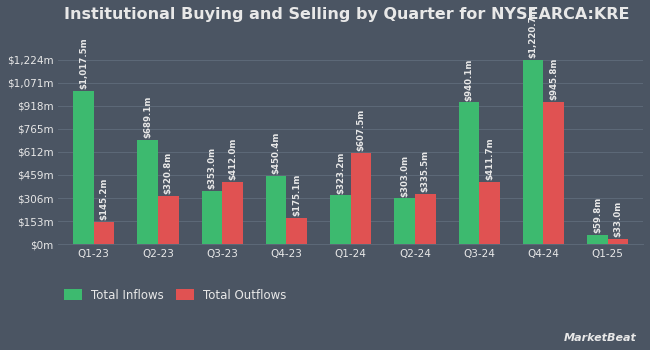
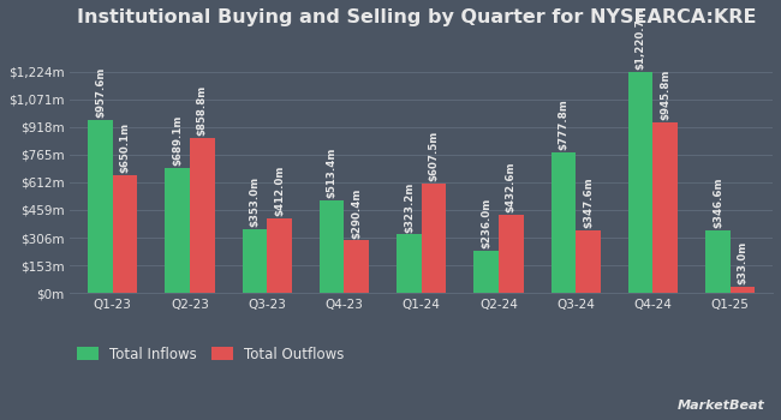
Total Inflows/Q1-23: $1,017.5m -> $957.6m
Total Outflows/Q1-23: $145.2m -> $650.1m
Total Outflows/Q2-23: $320.8m -> $858.8m
Total Inflows/Q4-23: $450.4m -> $513.4m
Total Outflows/Q4-23: $175.1m -> $290.4m
Total Inflows/Q2-24: $303.0m -> $236.0m
Total Outflows/Q2-24: $335.5m -> $432.6m
Total Inflows/Q3-24: $940.1m -> $777.8m
Total Outflows/Q3-24: $411.7m -> $347.6m
Total Inflows/Q1-25: $59.8m -> $346.6m
